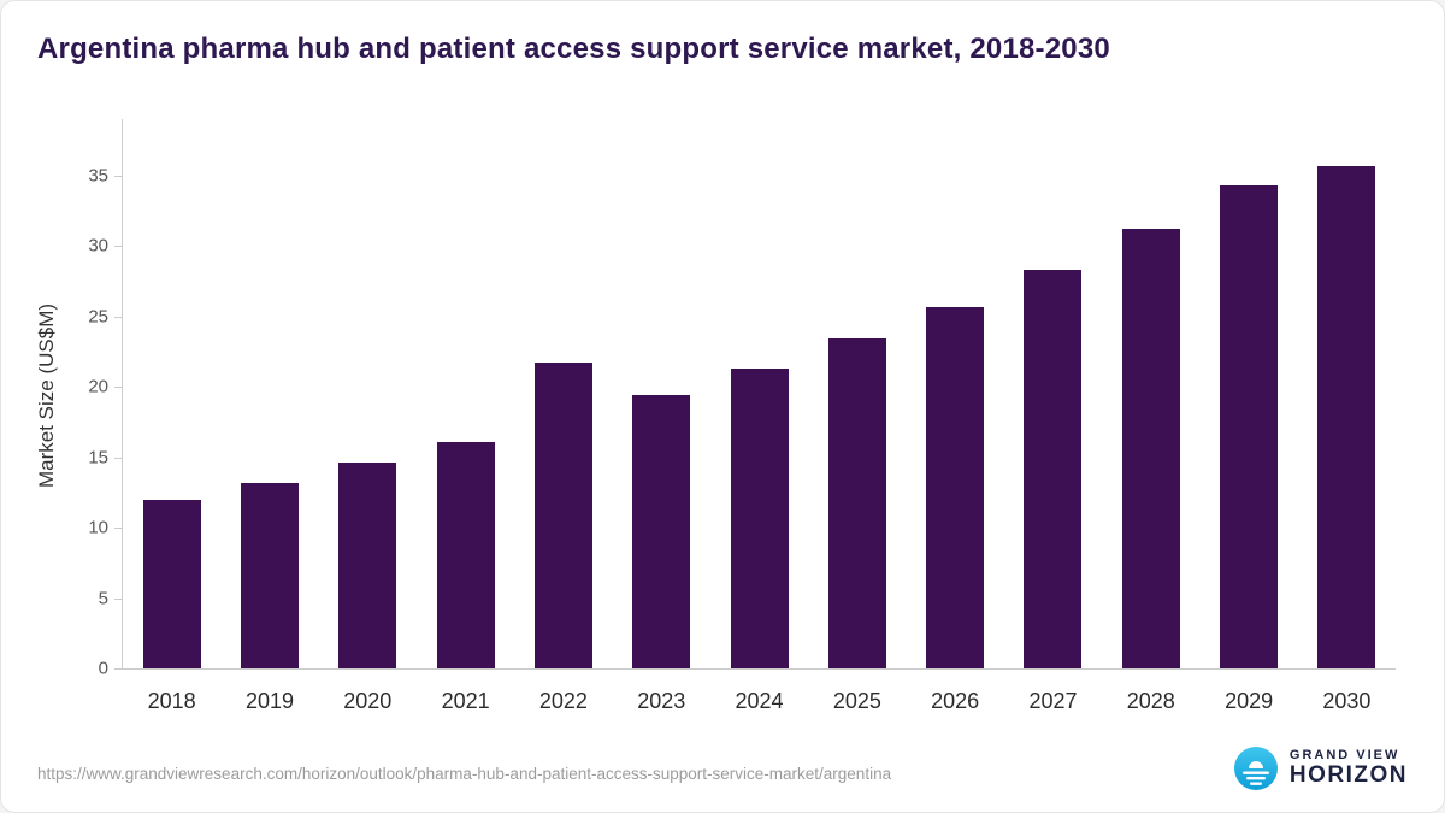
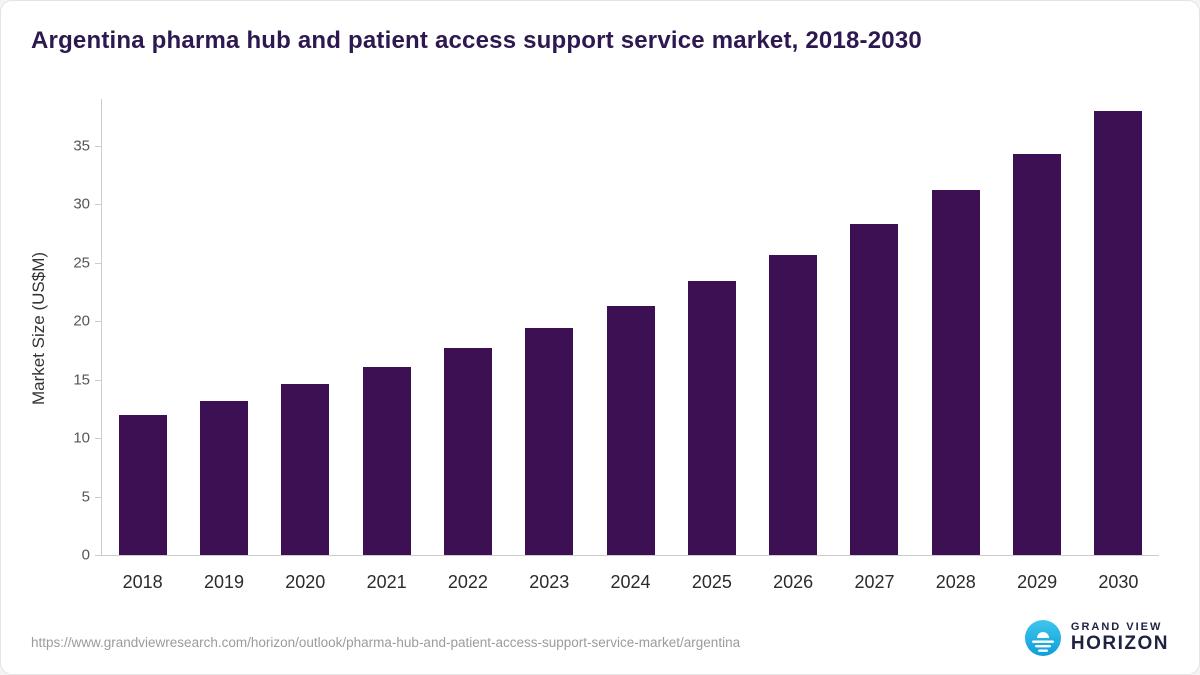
2022: 21.7 -> 17.7
2030: 35.7 -> 38.0
